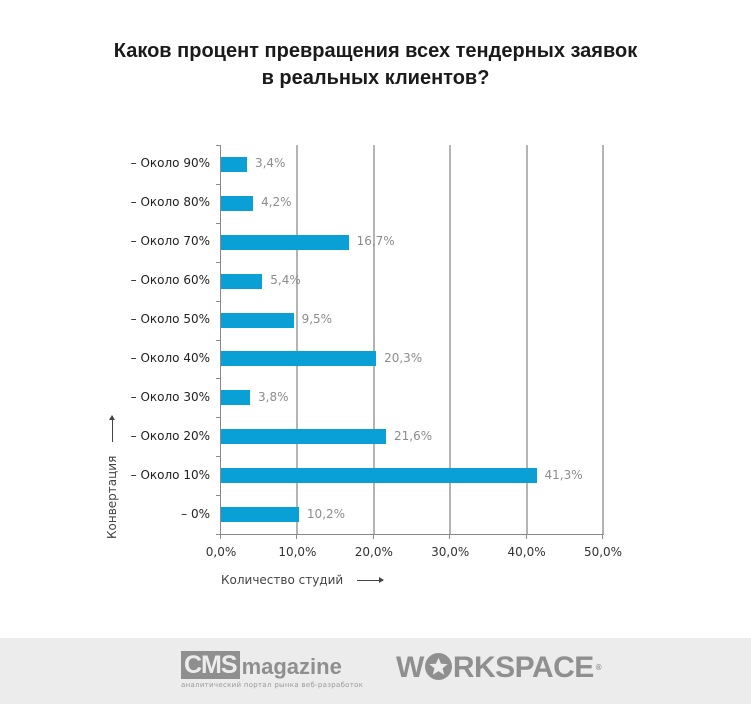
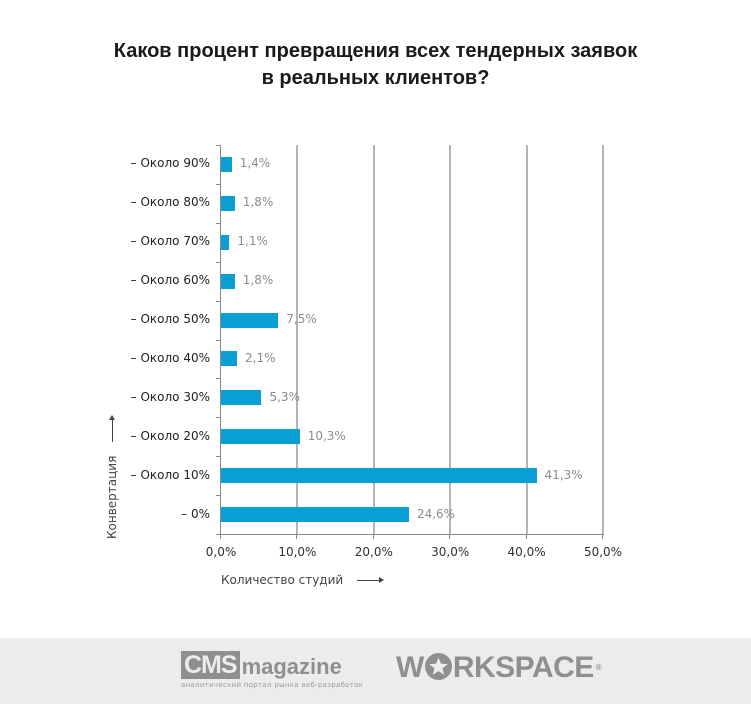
– Около 90%: 3,4% -> 1,4%
– Около 80%: 4,2% -> 1,8%
– Около 70%: 16,7% -> 1,1%
– Около 60%: 5,4% -> 1,8%
– Около 50%: 9,5% -> 7,5%
– Около 40%: 20,3% -> 2,1%
– Около 30%: 3,8% -> 5,3%
– Около 20%: 21,6% -> 10,3%
– 0%: 10,2% -> 24,6%
